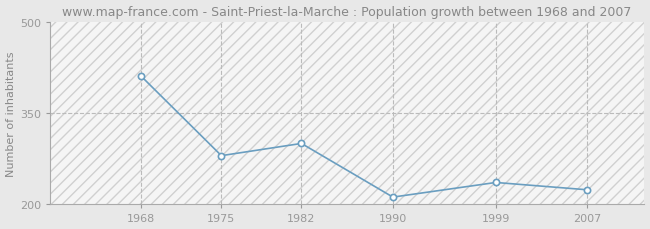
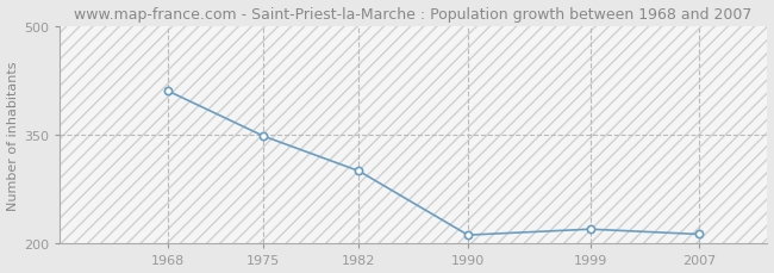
1975: 280 -> 348
1999: 236 -> 220
2007: 224 -> 213
